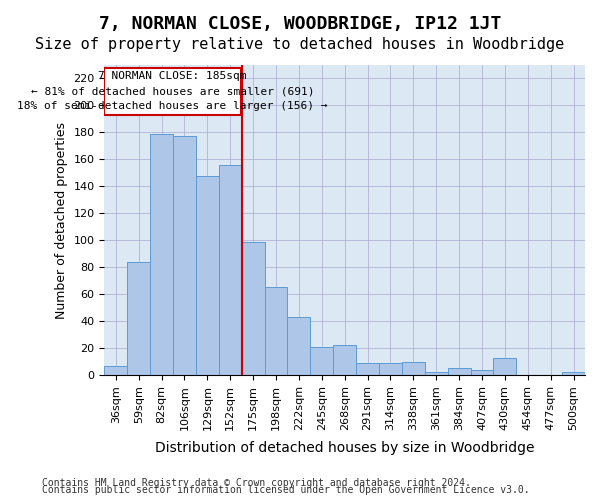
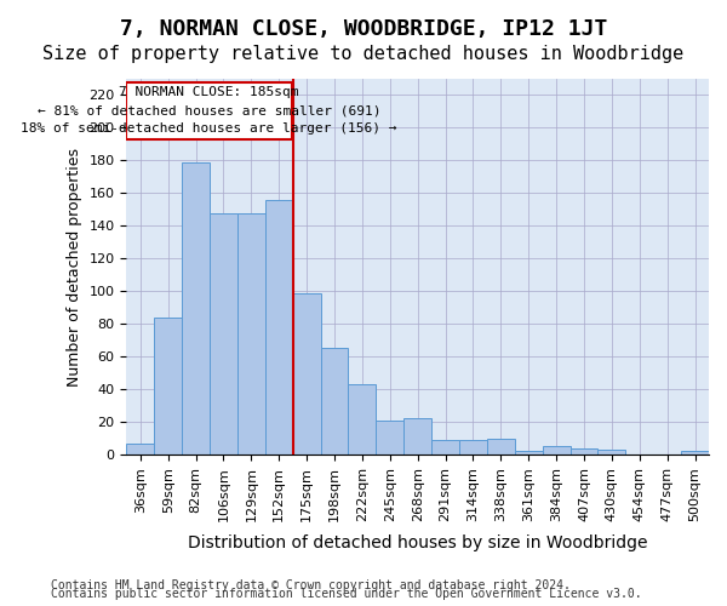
106sqm: 177 -> 148
430sqm: 13 -> 3
